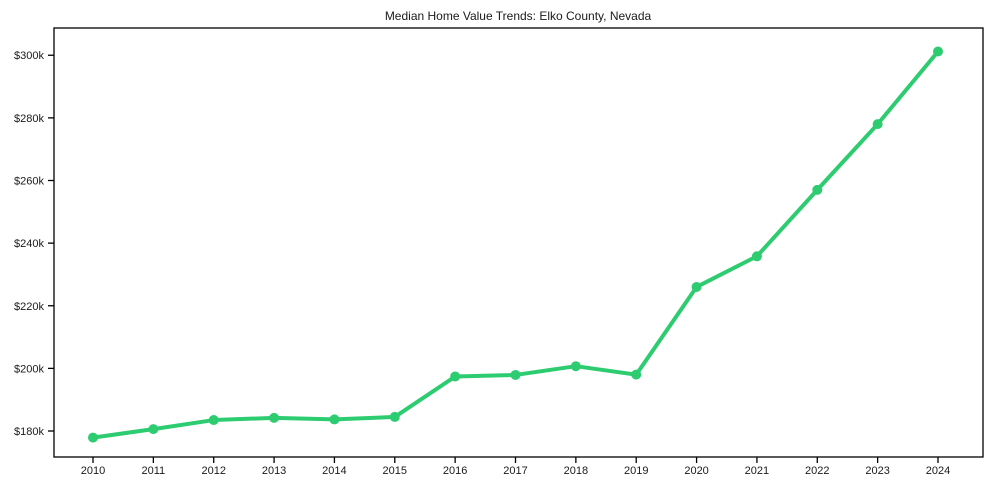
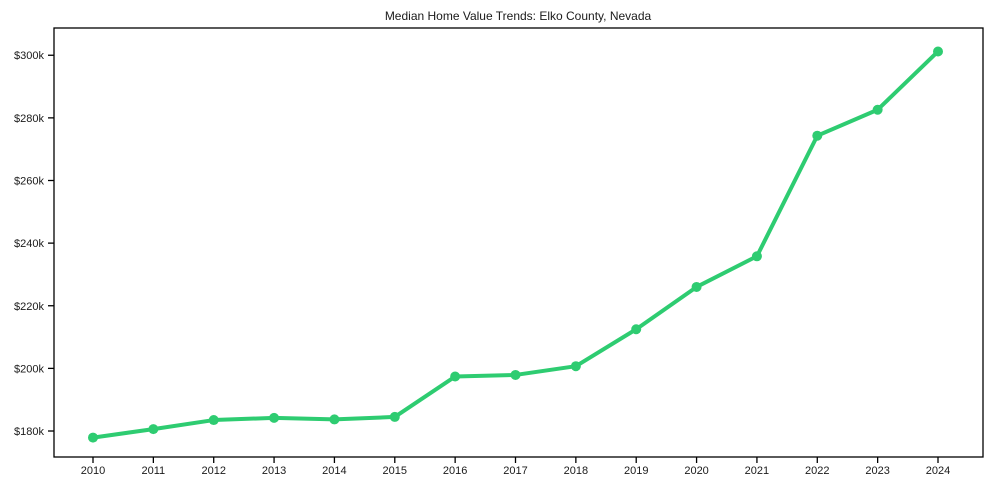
2019: $198k -> $212k
2022: $257k -> $274k
2023: $278k -> $283k
